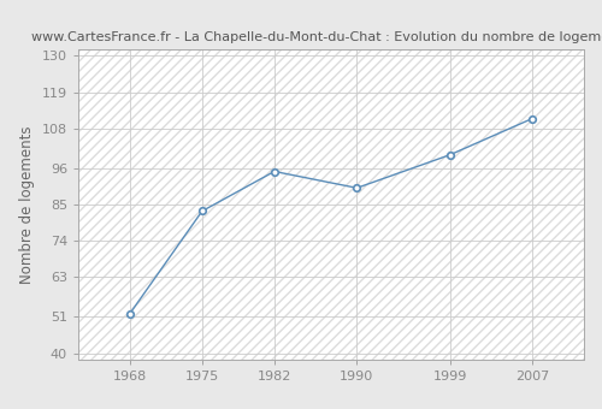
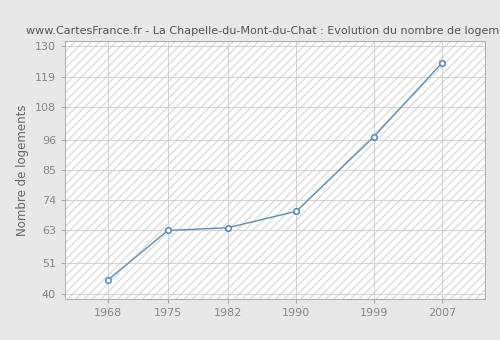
1968: 52 -> 45
1975: 83 -> 63
1982: 95 -> 64
1990: 90 -> 70
1999: 100 -> 97
2007: 111 -> 124
